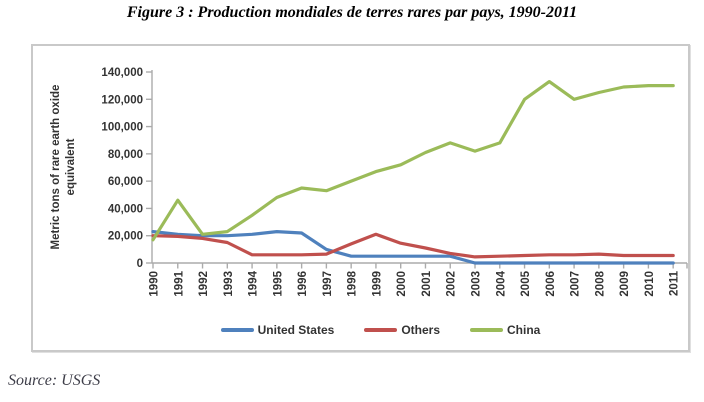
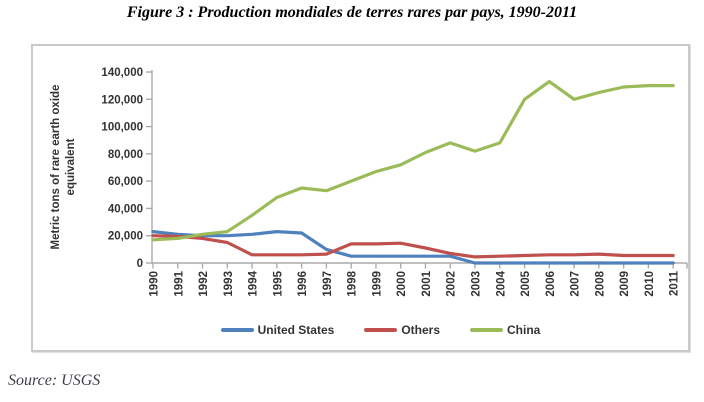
China/1991: 46000 -> 18000
Others/1999: 21000 -> 14000
